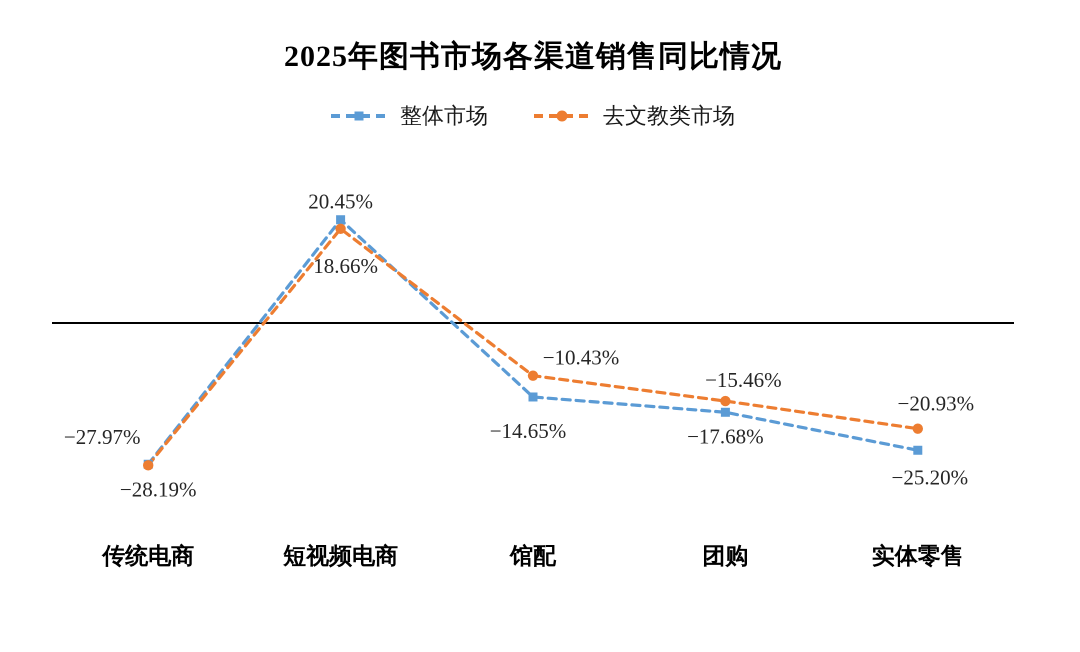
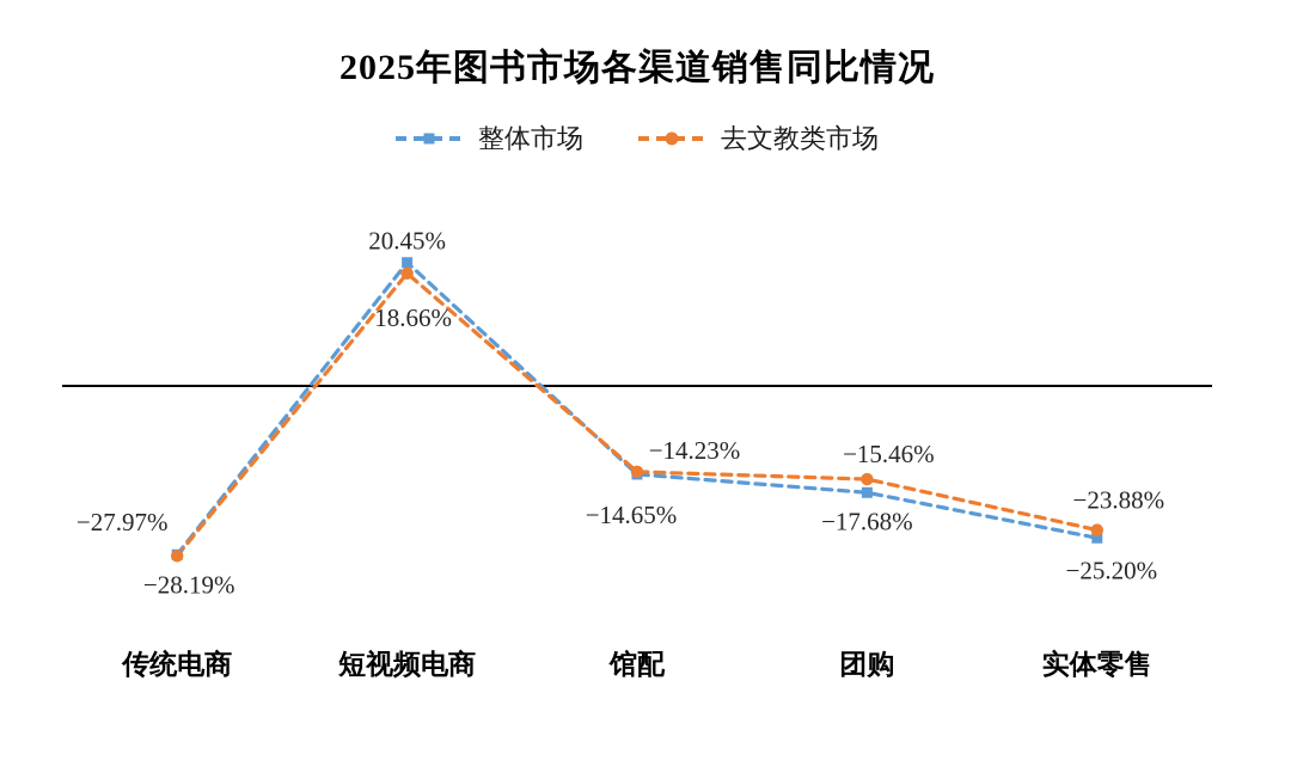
去文教类市场/馆配: −10.43% -> −14.23%
去文教类市场/实体零售: −20.93% -> −23.88%
